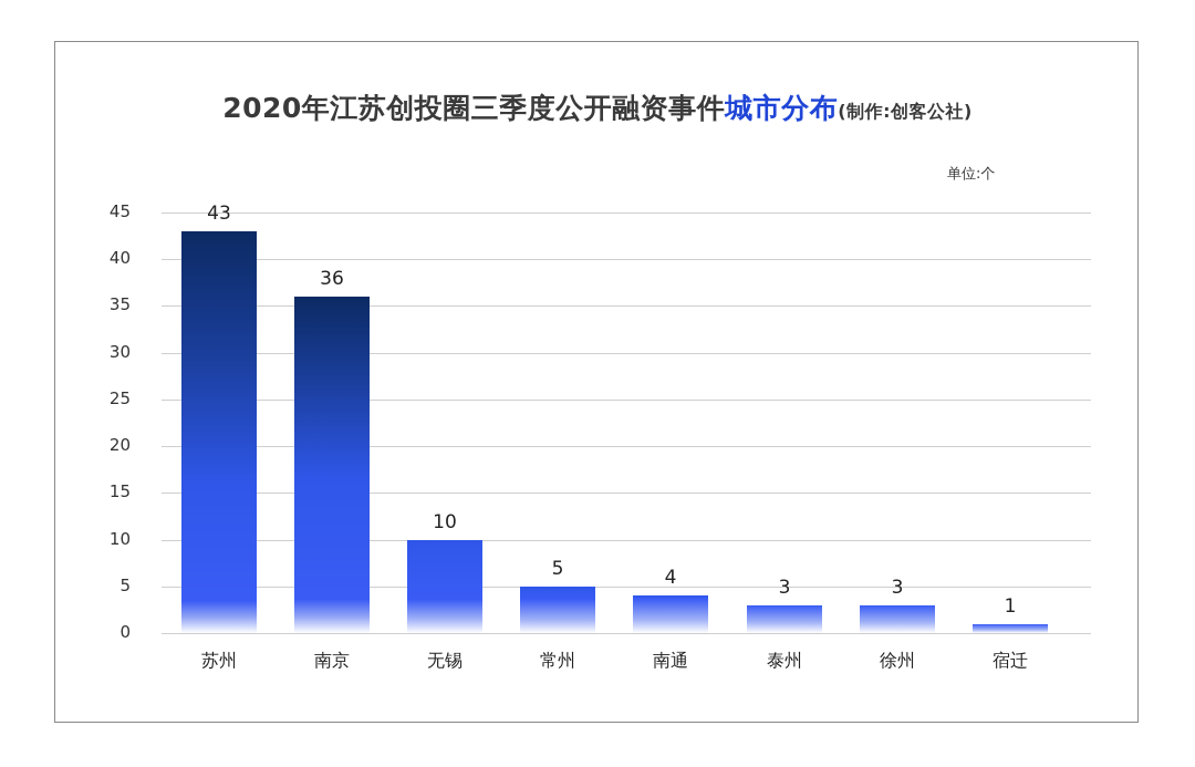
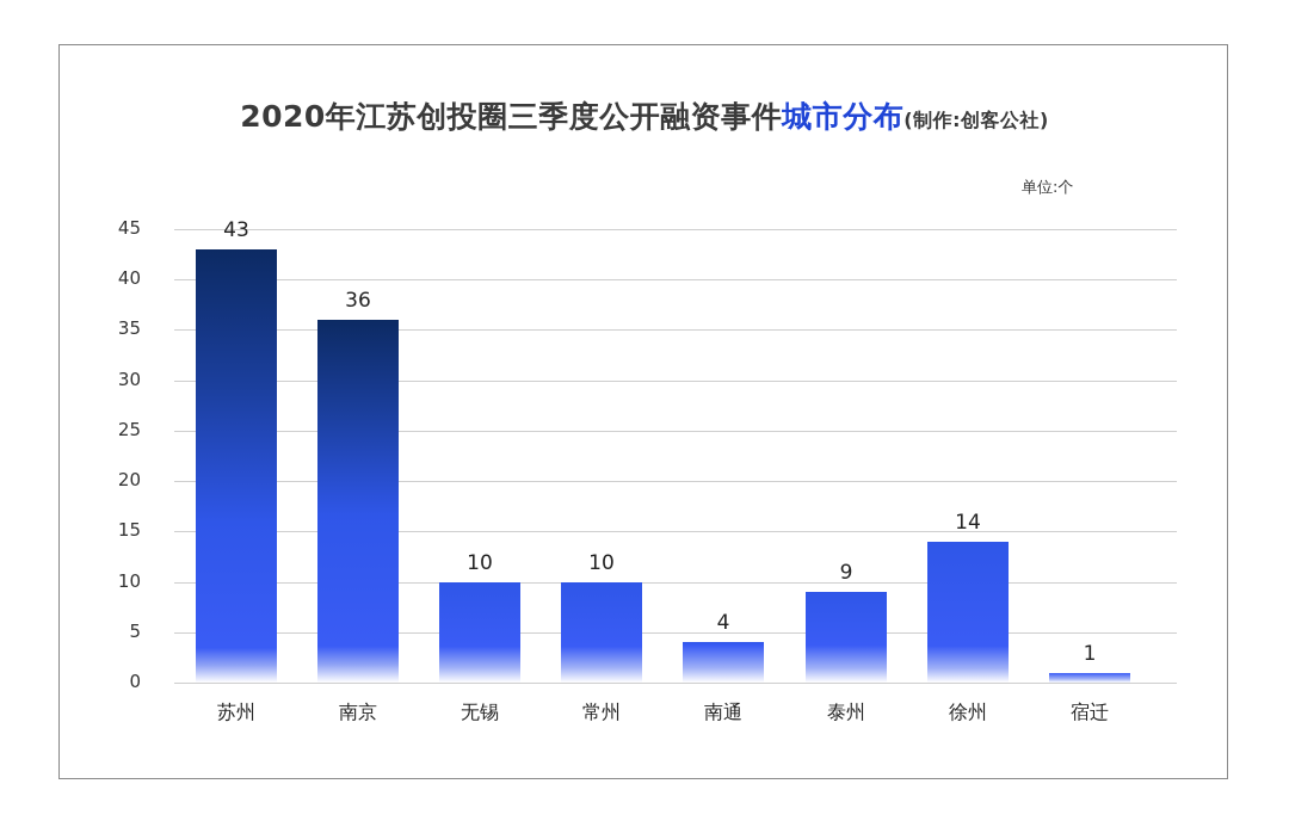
常州: 5 -> 10
泰州: 3 -> 9
徐州: 3 -> 14
